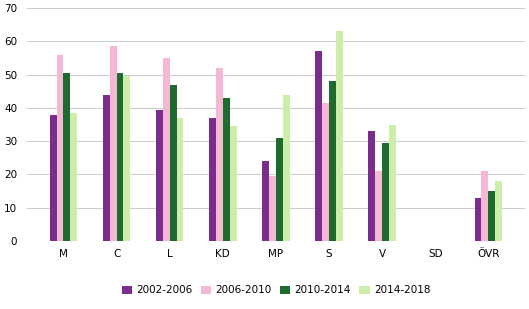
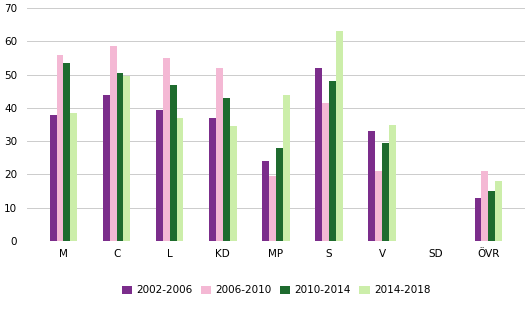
2010-2014/M: 50.5 -> 53.5
2010-2014/MP: 31.0 -> 28.0
2002-2006/S: 57.0 -> 52.0
